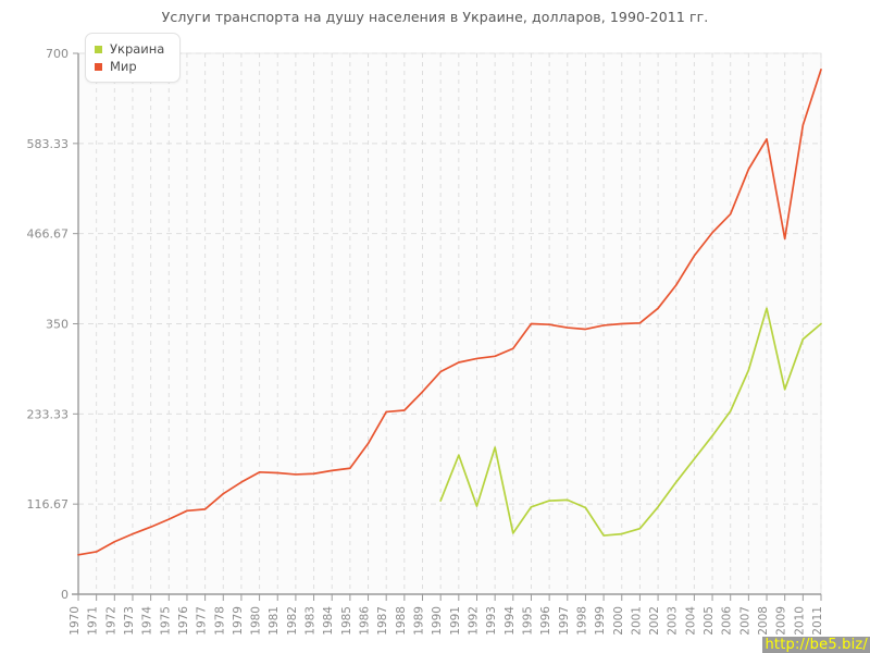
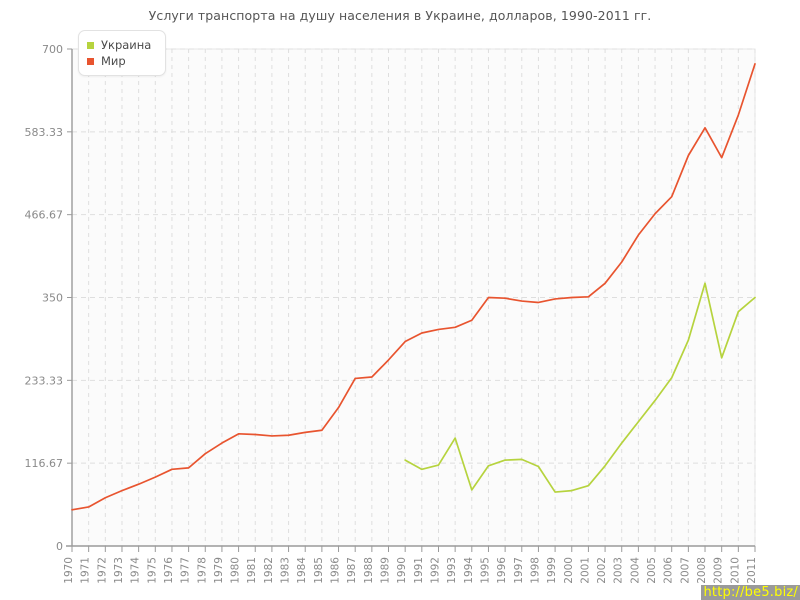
Украина/1991: 180 -> 110
Украина/1993: 190 -> 150
Мир/2009: 460 -> 550
